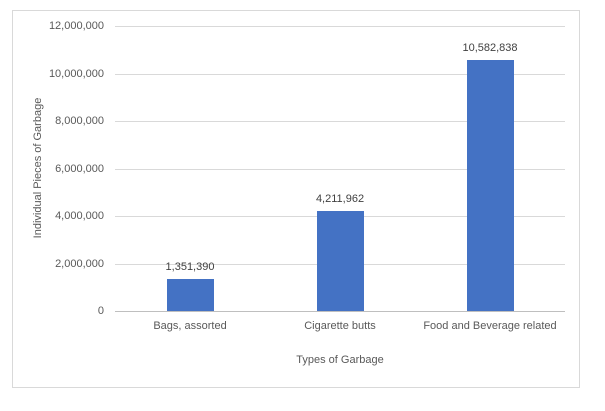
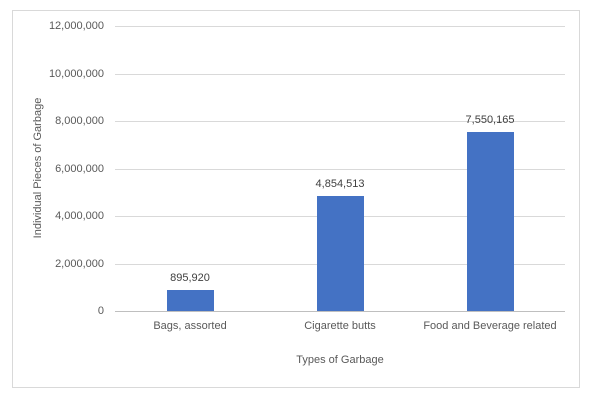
Bags, assorted: 1,351,390 -> 895,920
Cigarette butts: 4,211,962 -> 4,854,513
Food and Beverage related: 10,582,838 -> 7,550,165
